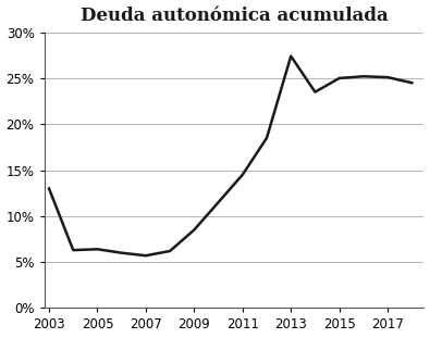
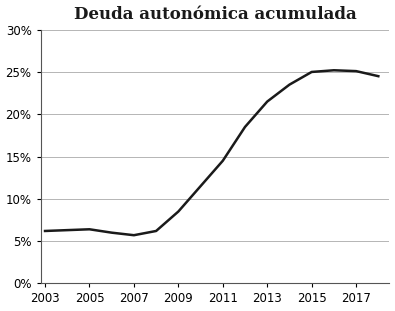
2003: 13.0% -> 6.2%
2013: 27.4% -> 21.5%
